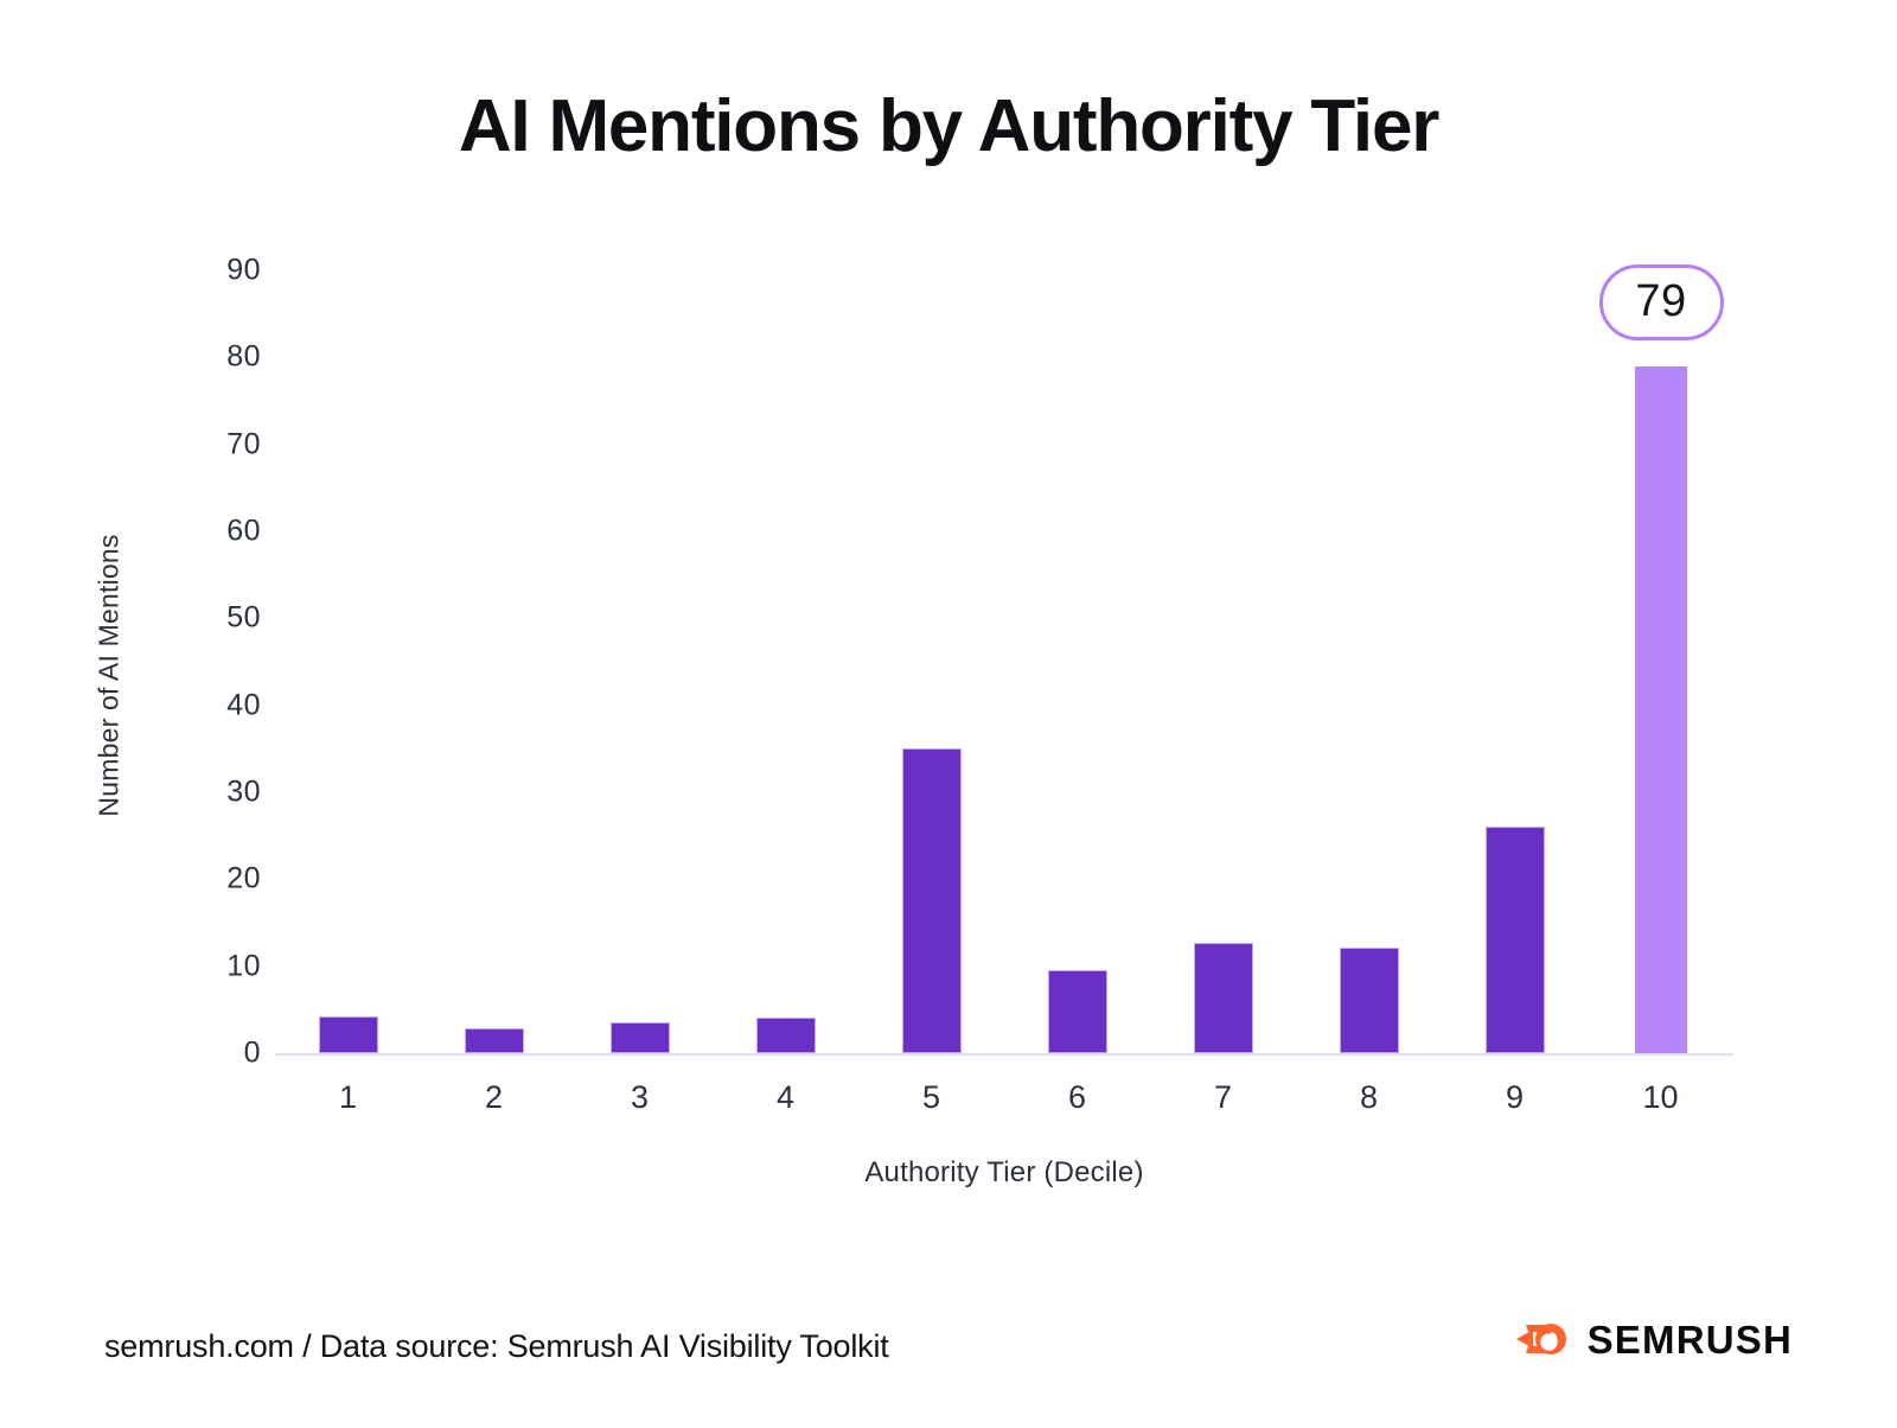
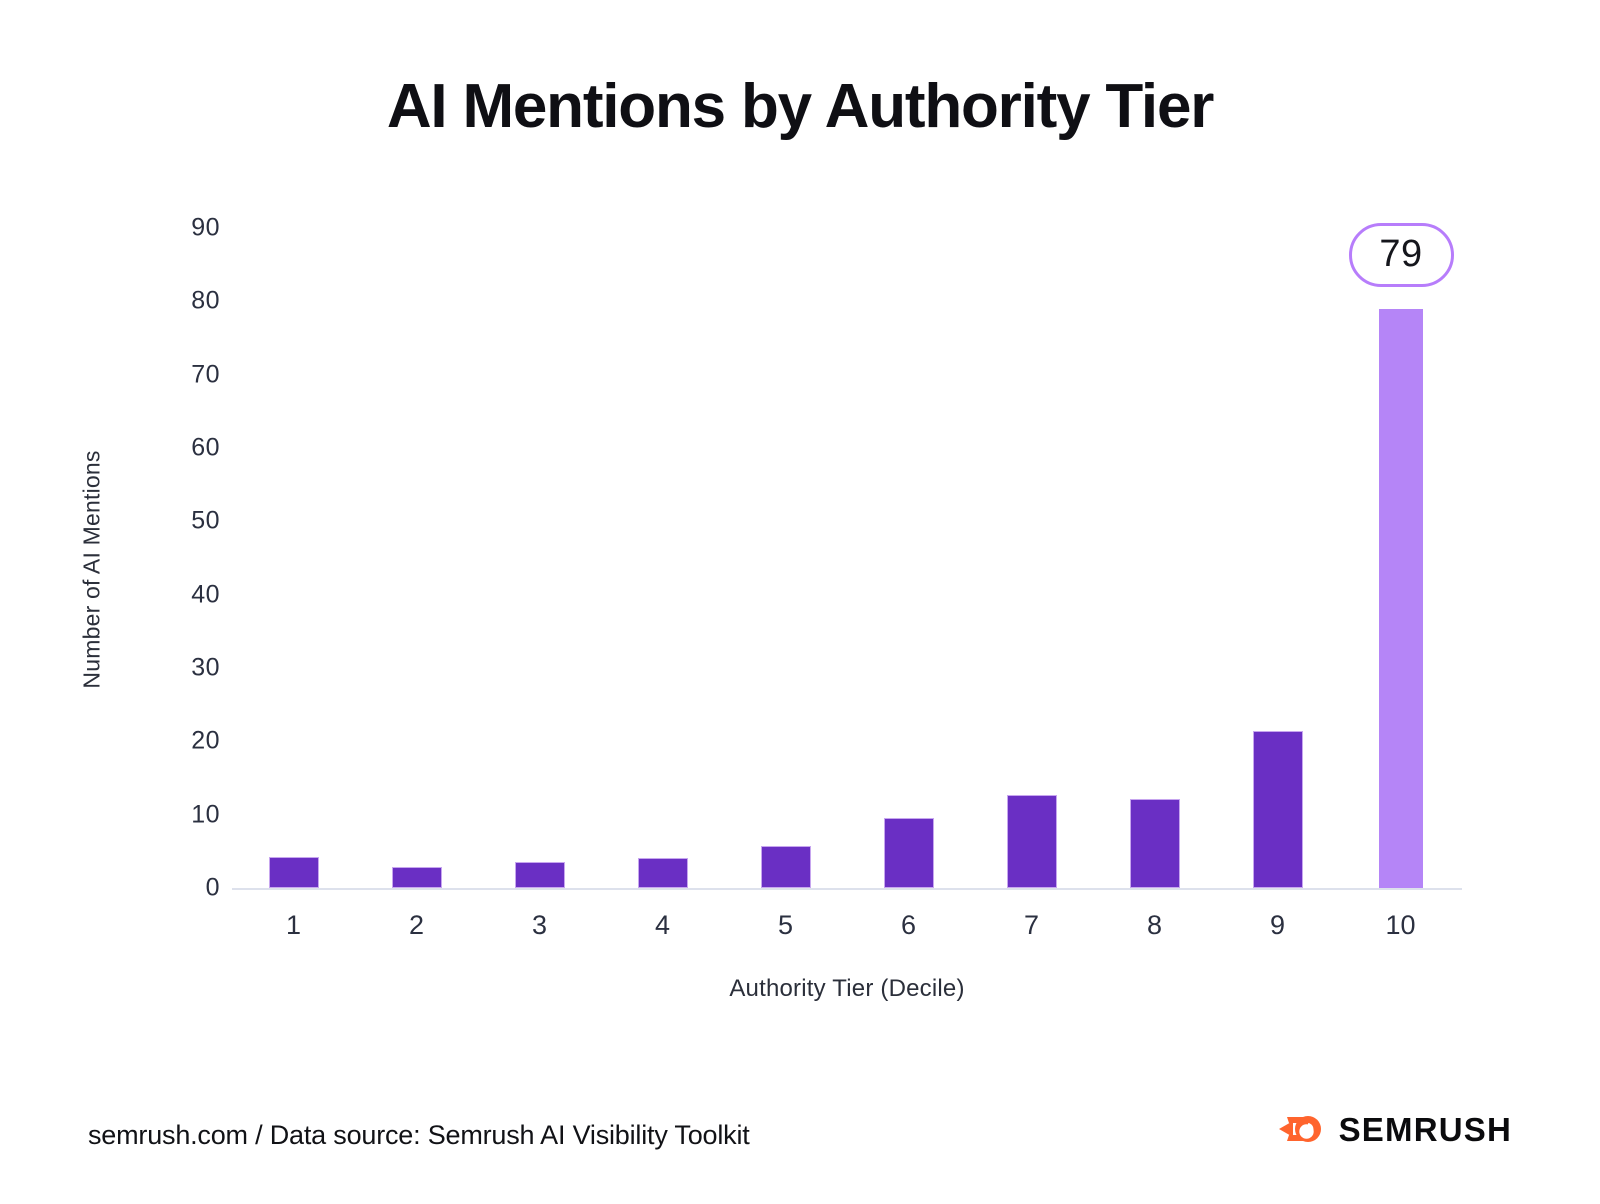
5: 35 -> 6
9: 26 -> 21
